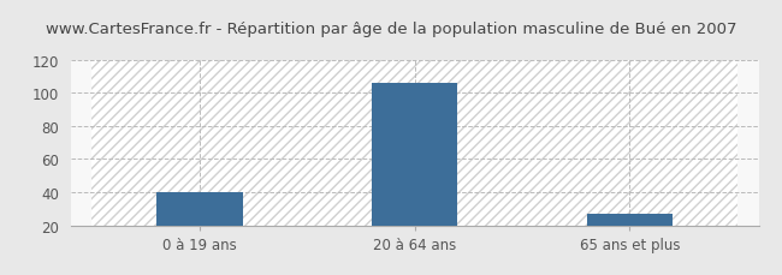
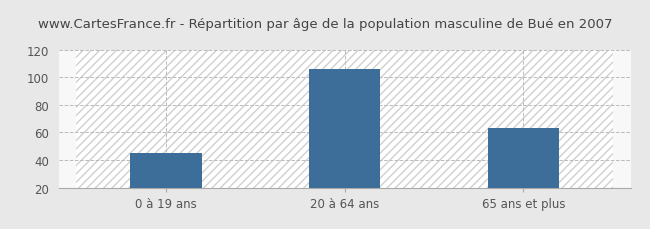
0 à 19 ans: 40 -> 45
65 ans et plus: 27 -> 63
